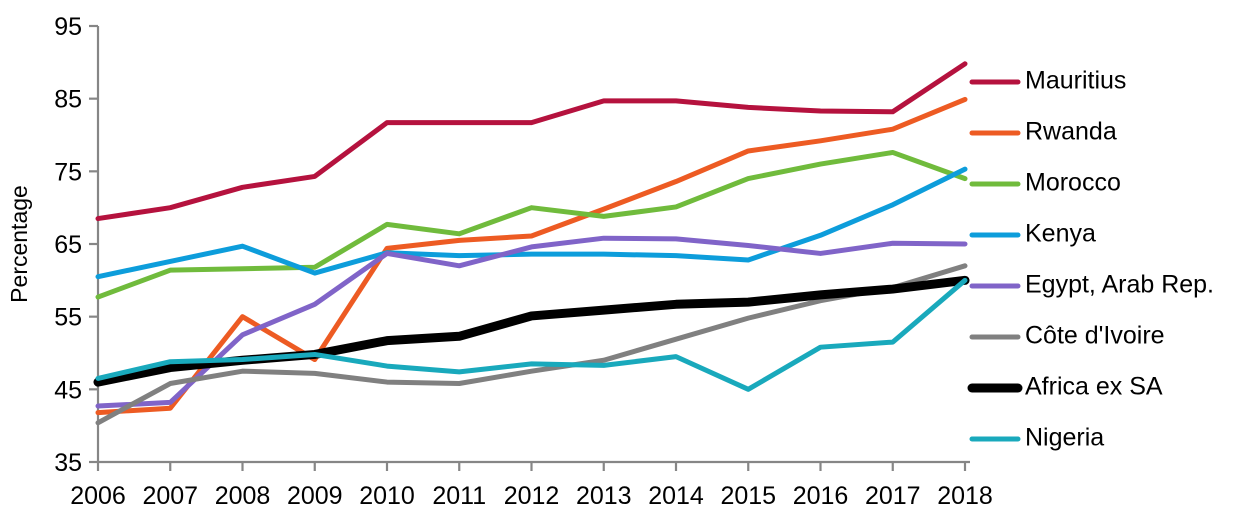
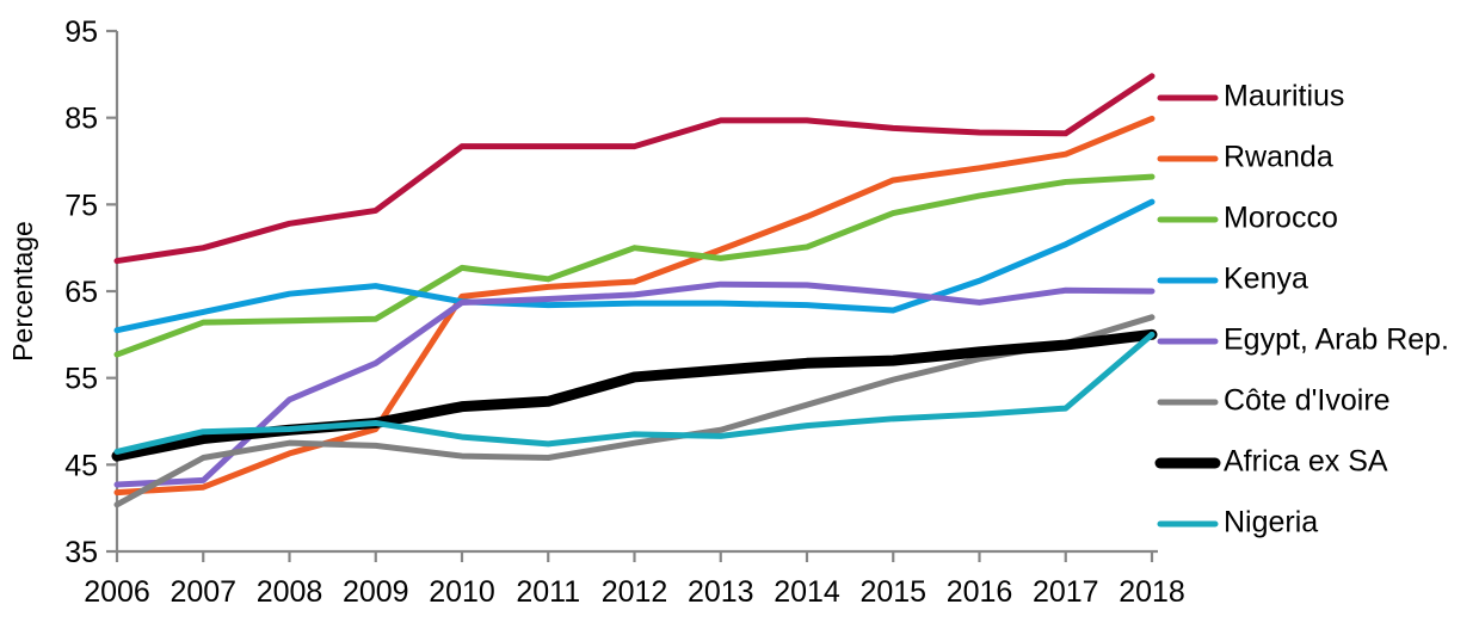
Rwanda/2008: 55 -> 46
Kenya/2009: 61 -> 66
Egypt, Arab Rep./2011: 62 -> 64
Nigeria/2015: 45 -> 50
Morocco/2018: 74 -> 78
